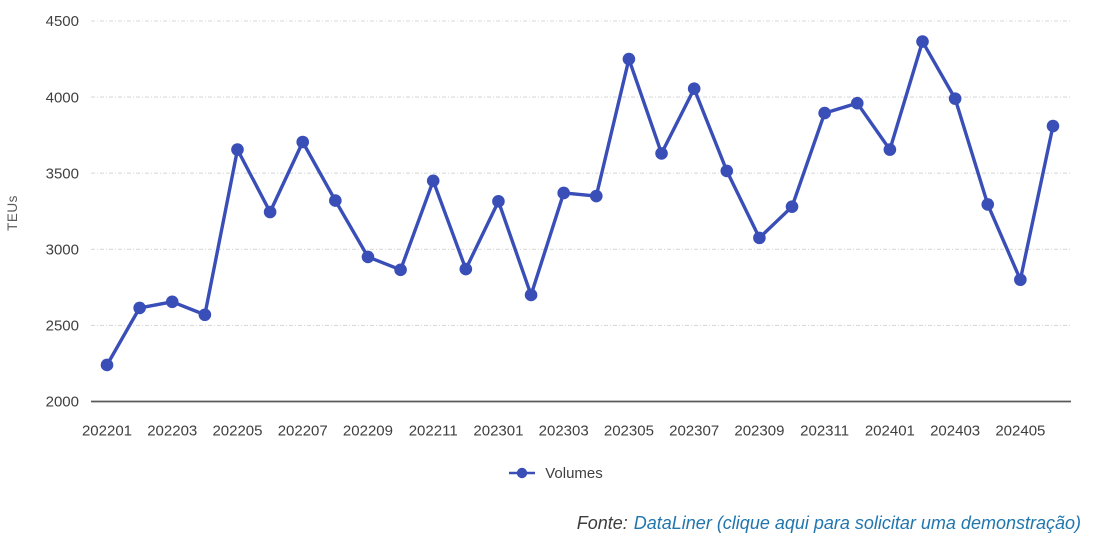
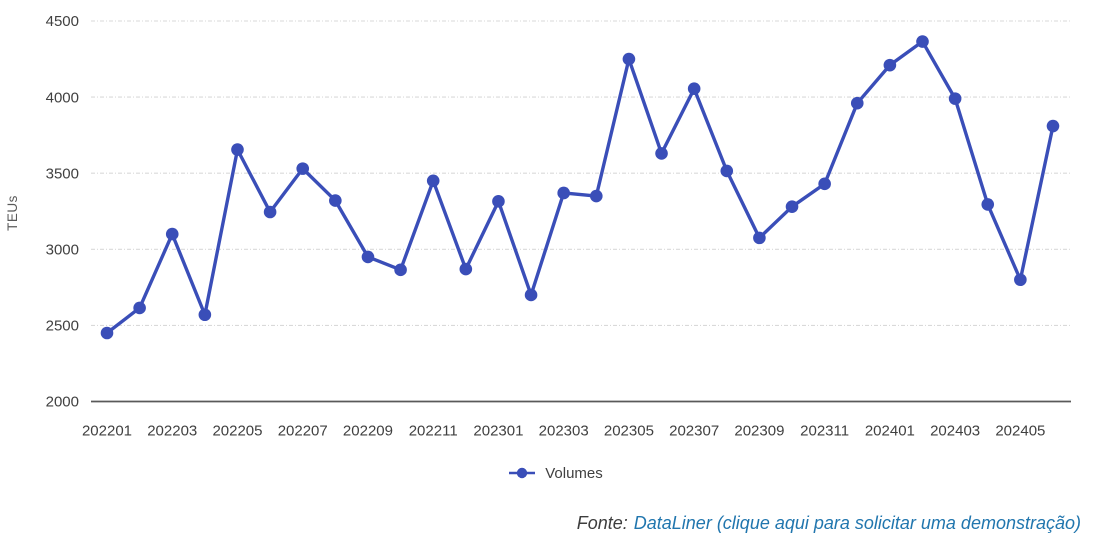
202201: 2240 -> 2450
202203: 2660 -> 3100
202207: 3700 -> 3530
202311: 3900 -> 3430
202401: 3660 -> 4210
